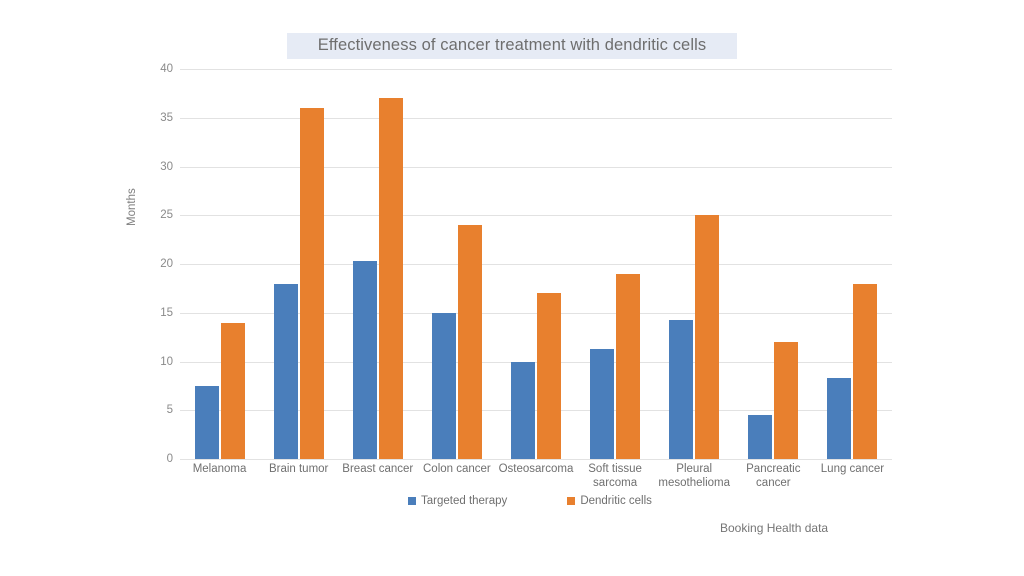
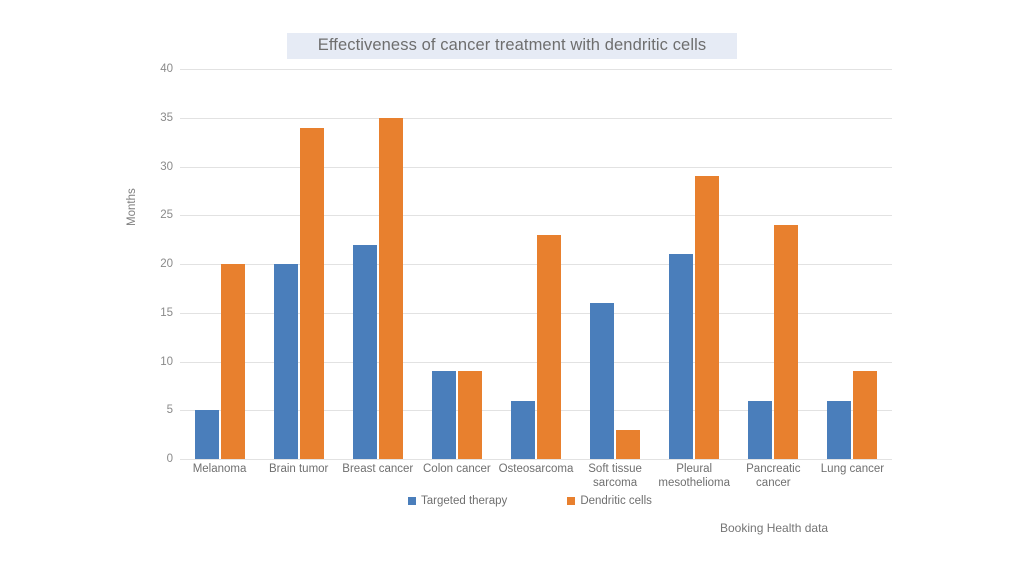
Targeted therapy/Melanoma: 8 -> 5
Dendritic cells/Melanoma: 14 -> 20
Targeted therapy/Brain tumor: 18 -> 20
Dendritic cells/Brain tumor: 36 -> 34
Targeted therapy/Breast cancer: 20 -> 22
Dendritic cells/Breast cancer: 37 -> 35
Targeted therapy/Colon cancer: 15 -> 9
Dendritic cells/Colon cancer: 24 -> 9
Targeted therapy/Osteosarcoma: 10 -> 6
Dendritic cells/Osteosarcoma: 17 -> 23
Targeted therapy/Soft tissue sarcoma: 11 -> 16
Dendritic cells/Soft tissue sarcoma: 19 -> 3
Targeted therapy/Pleural mesothelioma: 14 -> 21
Dendritic cells/Pleural mesothelioma: 25 -> 29
Targeted therapy/Pancreatic cancer: 4 -> 6
Dendritic cells/Pancreatic cancer: 12 -> 24
Targeted therapy/Lung cancer: 8 -> 6
Dendritic cells/Lung cancer: 18 -> 9
